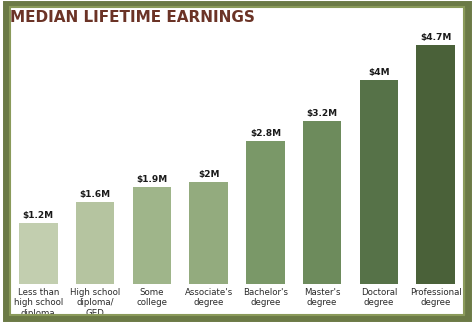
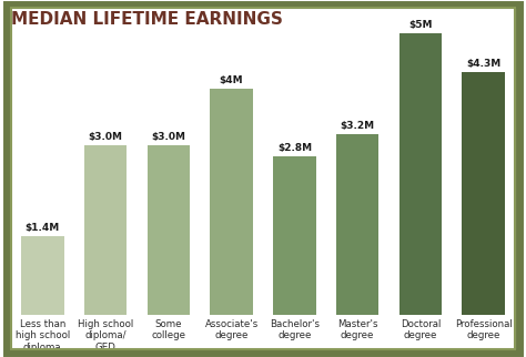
Less than high school diploma: $1.2M -> $1.4M
High school diploma/ GED: $1.6M -> $3.0M
Some college: $1.9M -> $3.0M
Associate's degree: $2M -> $4M
Doctoral degree: $4M -> $5M
Professional degree: $4.7M -> $4.3M
